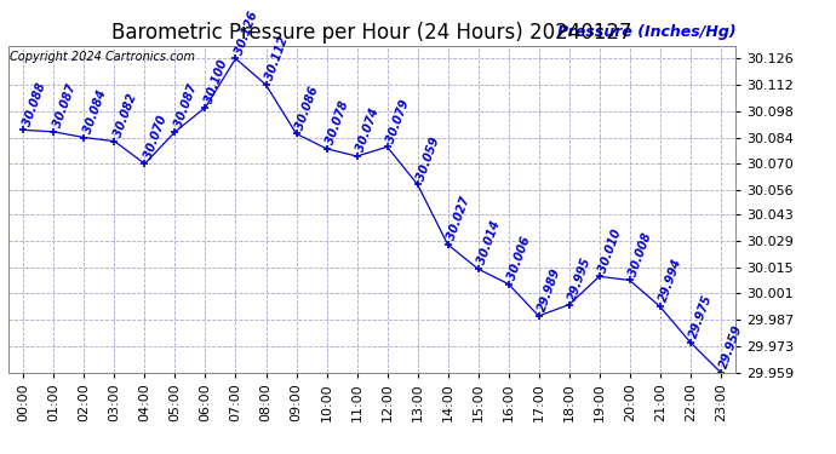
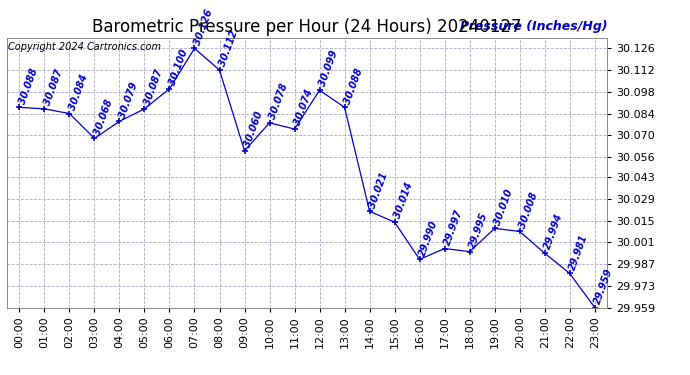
03:00: 30.082 -> 30.068
04:00: 30.070 -> 30.079
09:00: 30.086 -> 30.060
12:00: 30.079 -> 30.099
13:00: 30.059 -> 30.088
14:00: 30.027 -> 30.021
16:00: 30.006 -> 29.990
17:00: 29.989 -> 29.997
22:00: 29.975 -> 29.981
